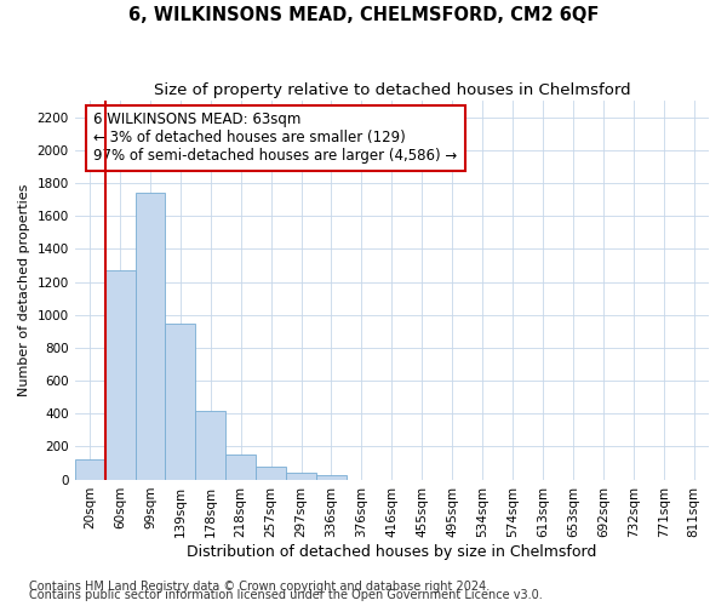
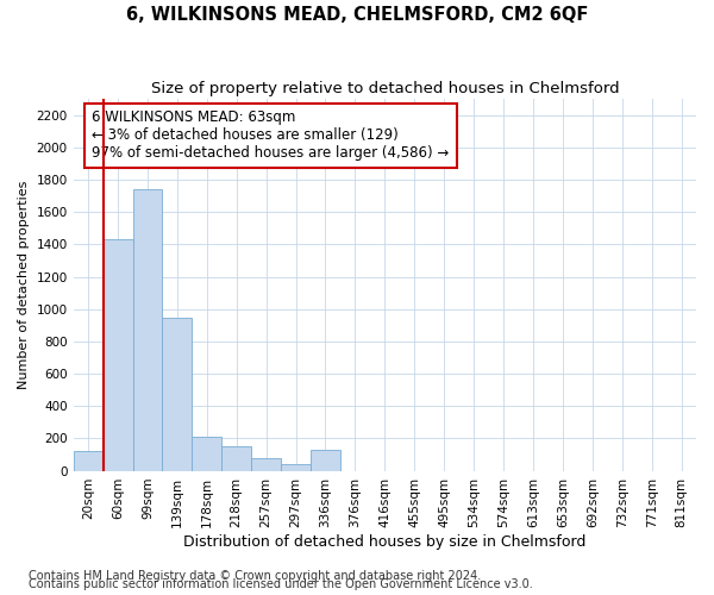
60sqm: 1270 -> 1430
178sqm: 420 -> 210
336sqm: 30 -> 130
